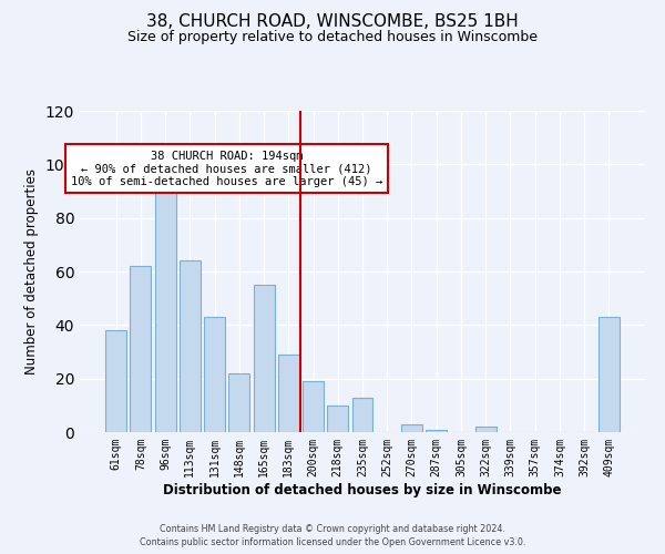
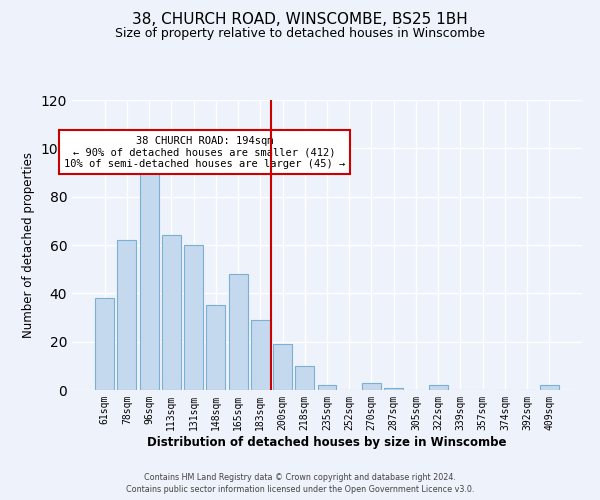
131sqm: 43 -> 60
148sqm: 22 -> 35
165sqm: 55 -> 48
235sqm: 13 -> 2
409sqm: 43 -> 2
